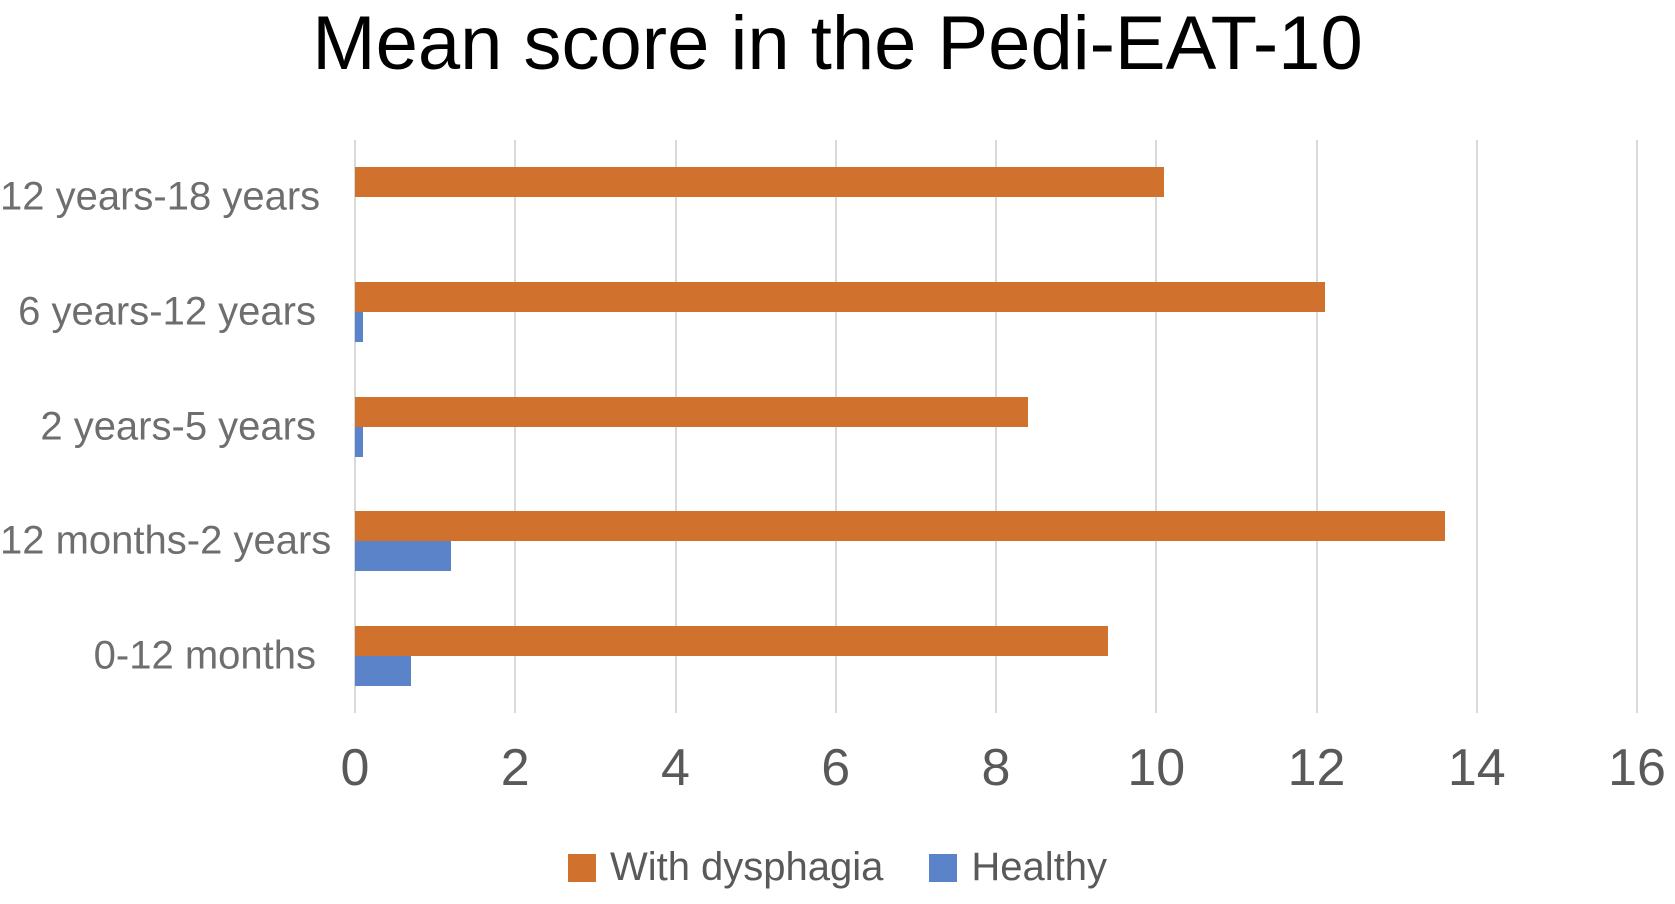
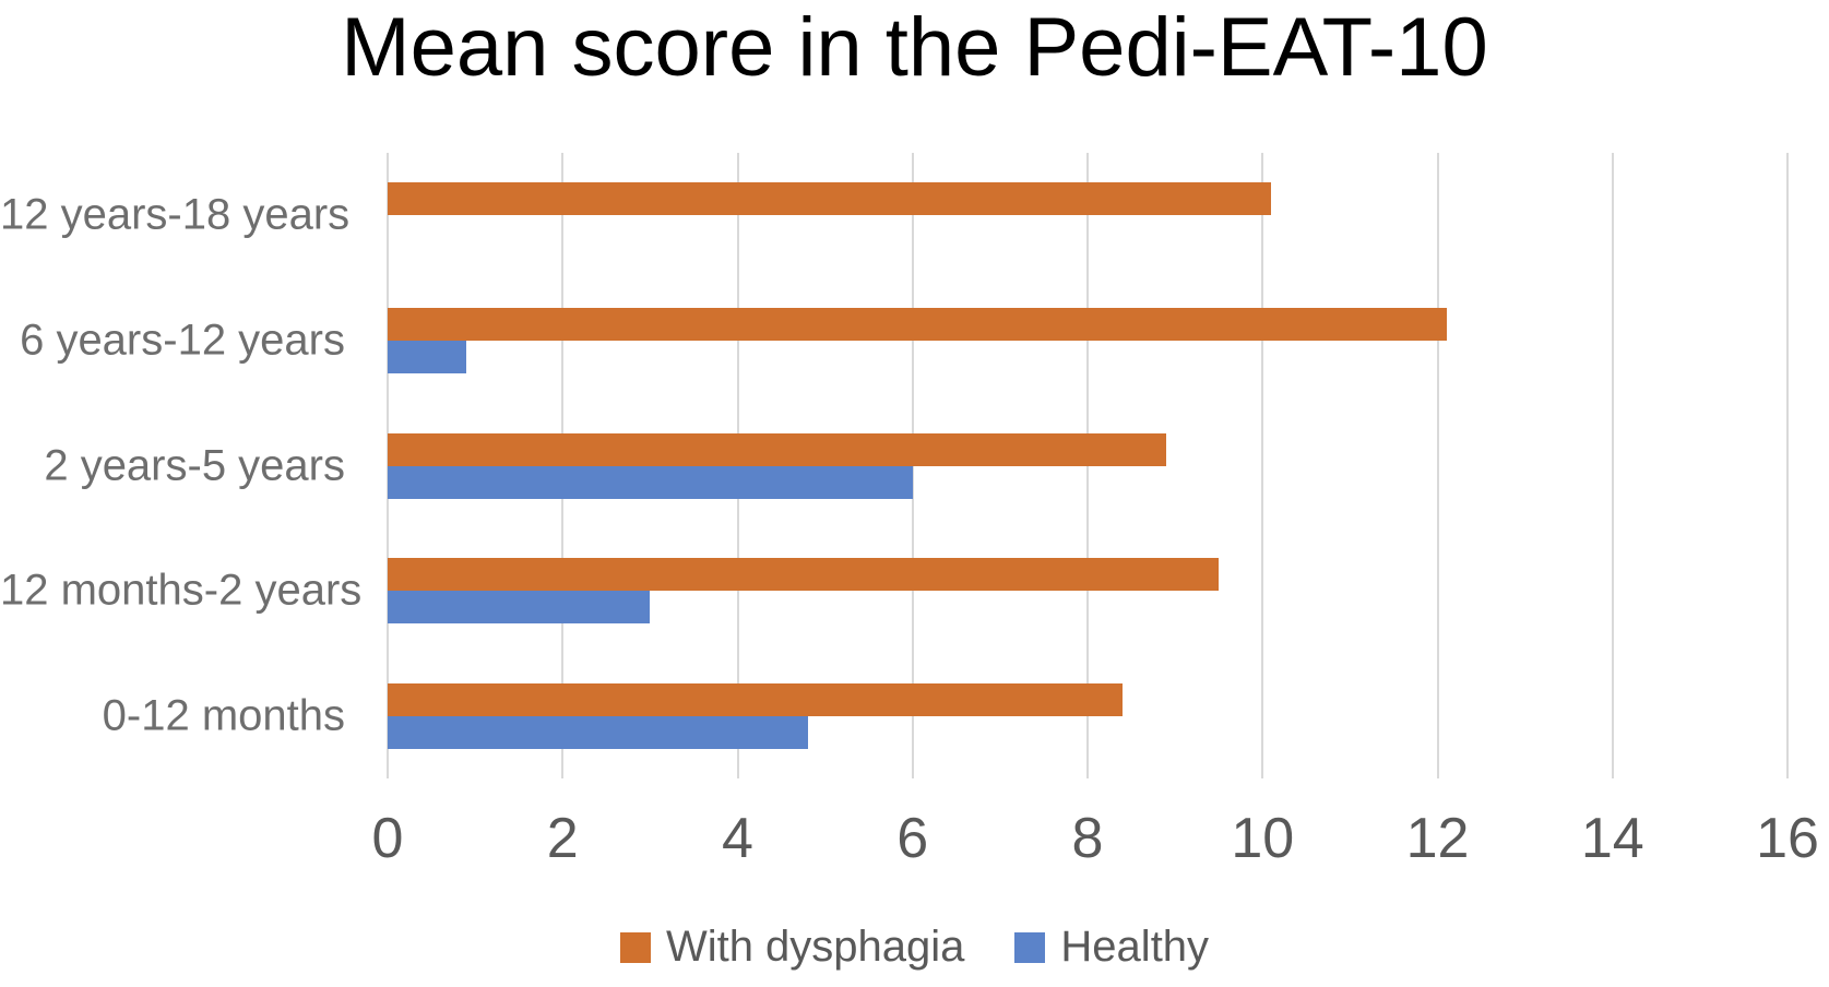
Healthy/6 years-12 years: 0.1 -> 0.9
With dysphagia/2 years-5 years: 8.4 -> 8.9
Healthy/2 years-5 years: 0.1 -> 6.0
With dysphagia/12 months-2 years: 13.6 -> 9.5
Healthy/12 months-2 years: 1.2 -> 3.0
With dysphagia/0-12 months: 9.4 -> 8.4
Healthy/0-12 months: 0.7 -> 4.8
